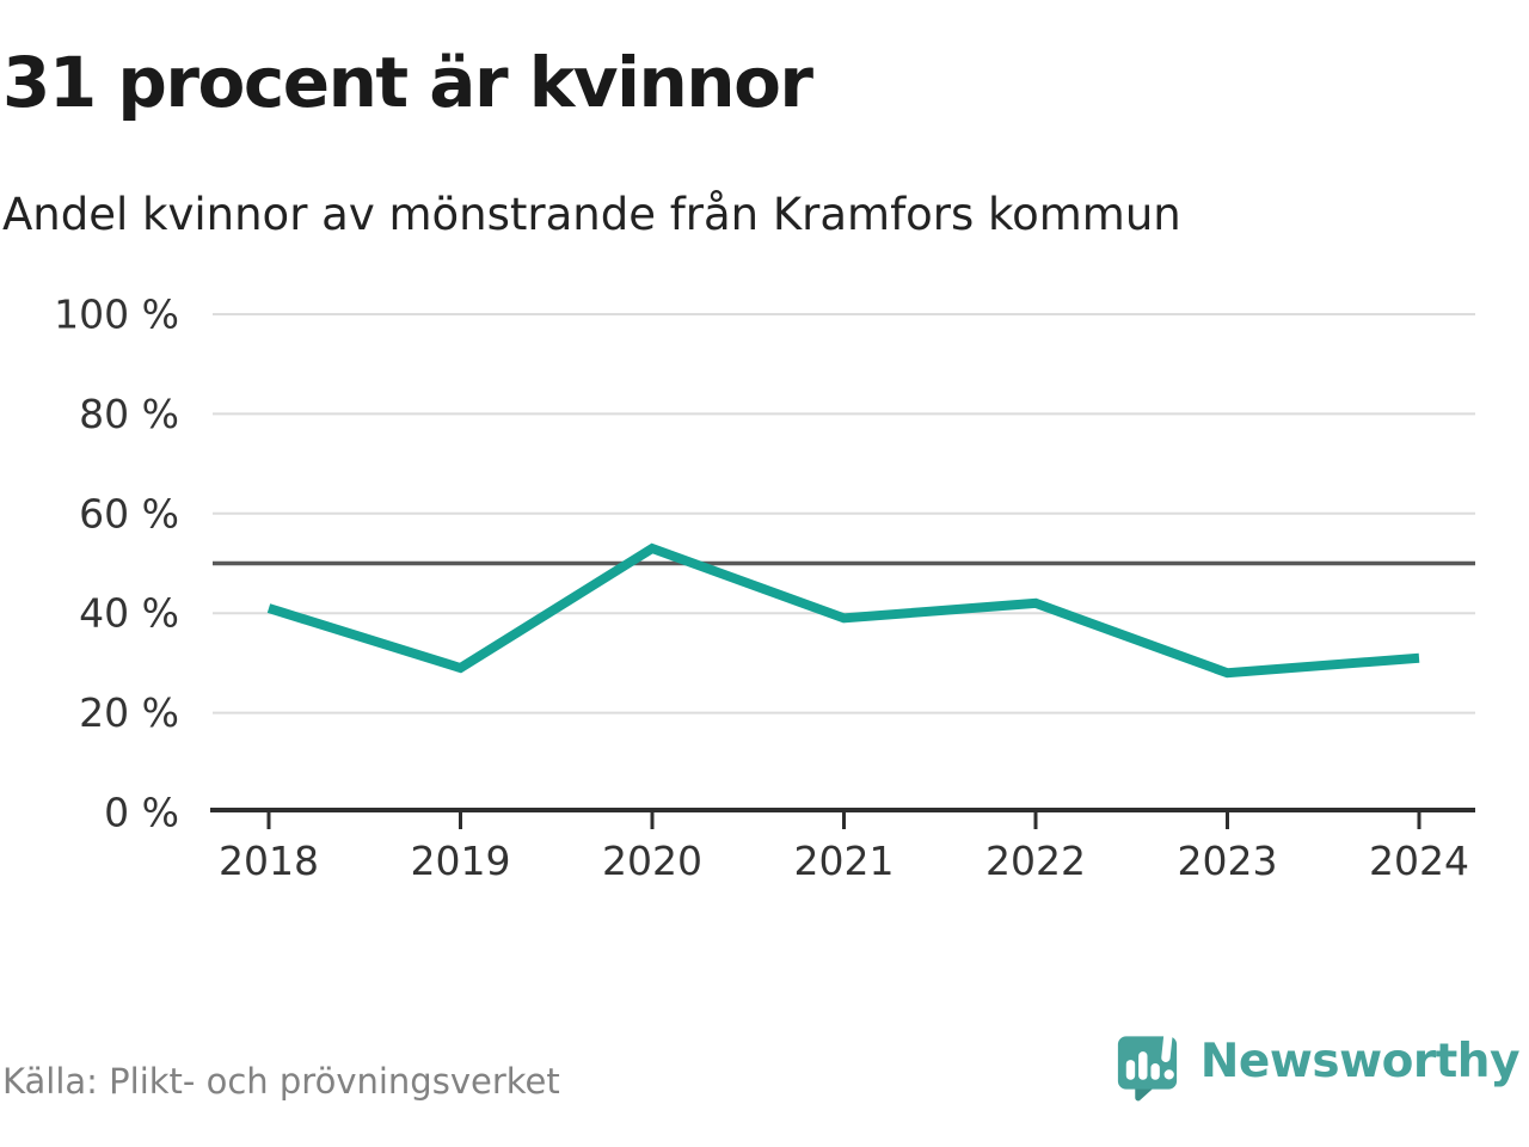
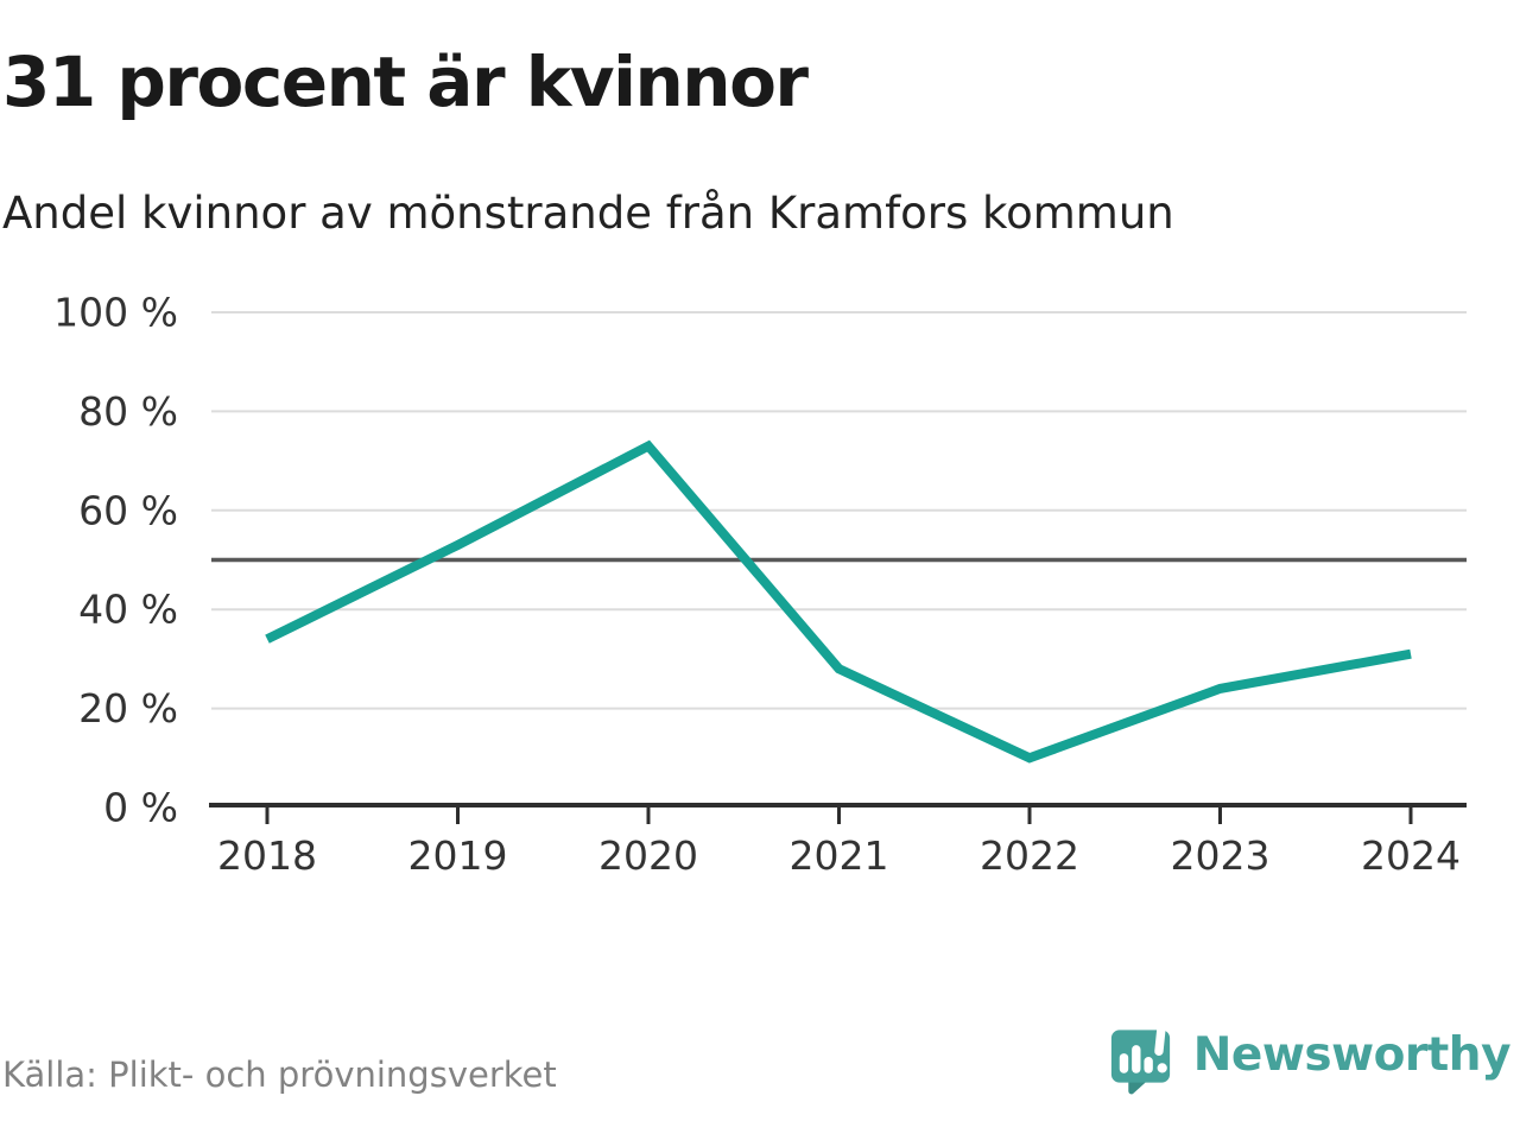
2018: 41% -> 34%
2019: 29% -> 53%
2020: 53% -> 73%
2021: 39% -> 28%
2022: 42% -> 10%
2023: 28% -> 24%
